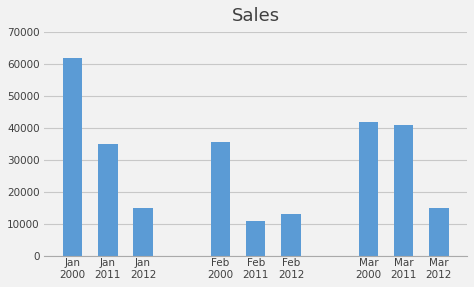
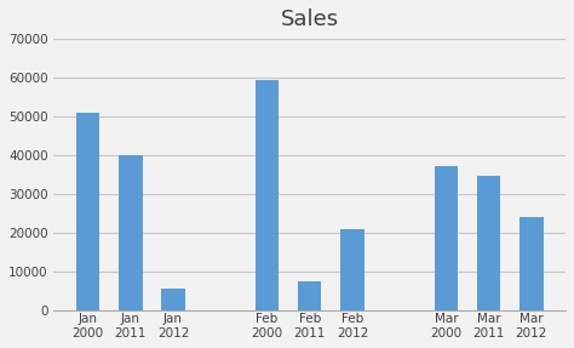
Jan 2000: 62000 -> 51000
Jan 2011: 35000 -> 40000
Jan 2012: 15000 -> 5500
Feb 2000: 35500 -> 59500
Feb 2011: 11000 -> 7500
Feb 2012: 13000 -> 21000
Mar 2000: 42000 -> 37000
Mar 2011: 41000 -> 34500
Mar 2012: 15000 -> 24000
